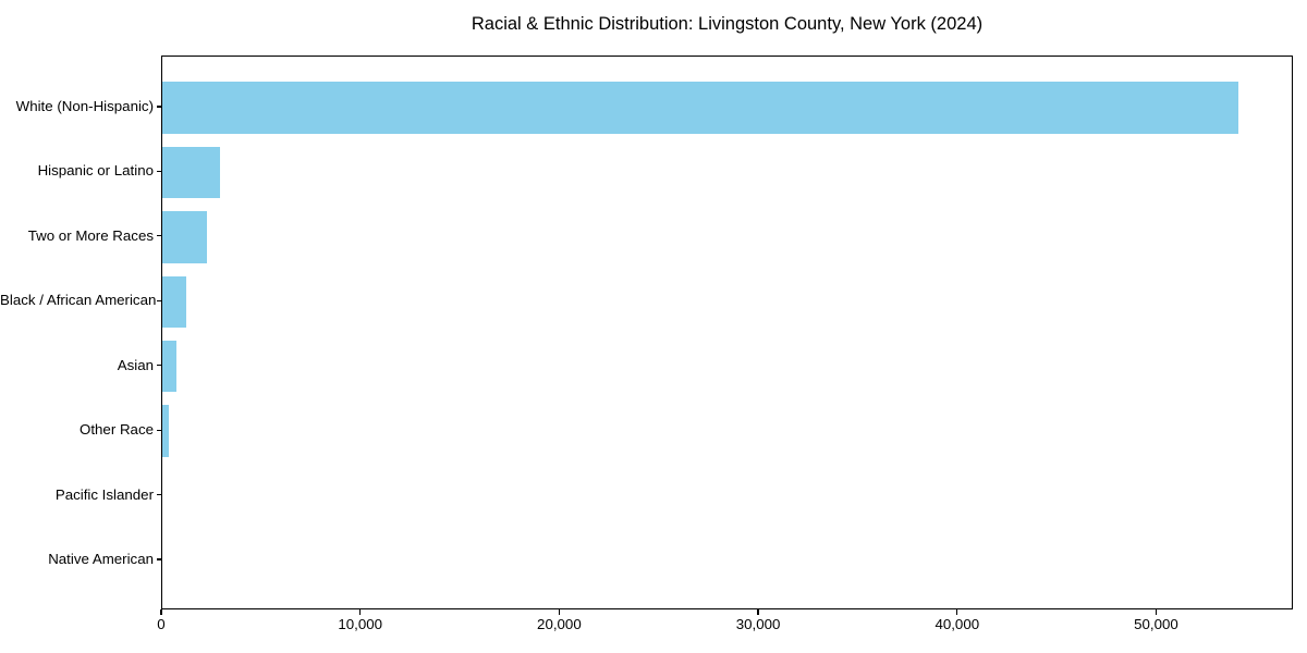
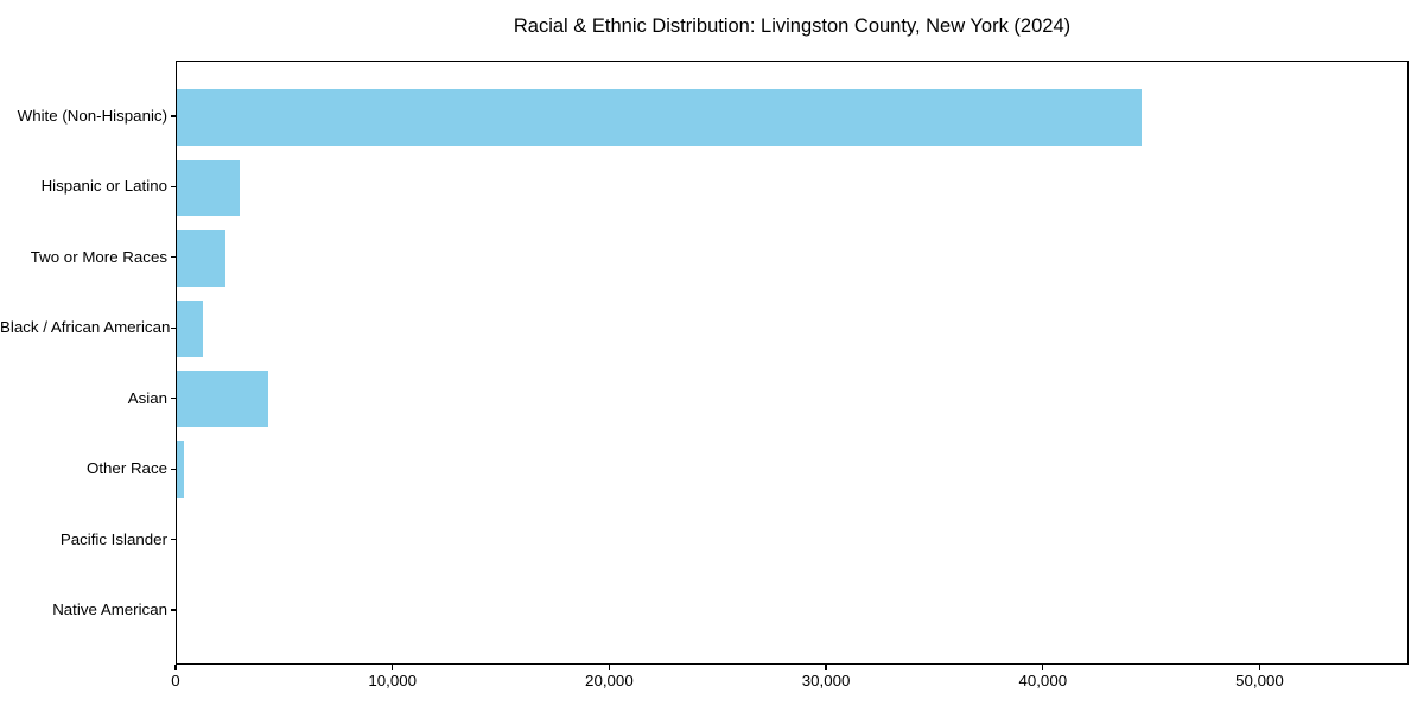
White (Non-Hispanic): 54100 -> 44500
Asian: 700 -> 4200
